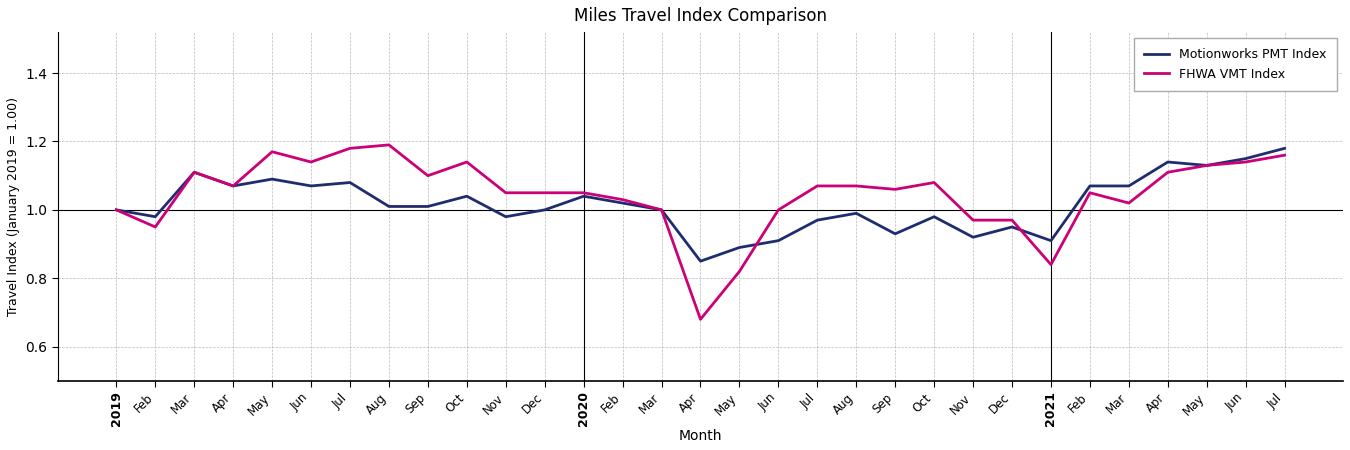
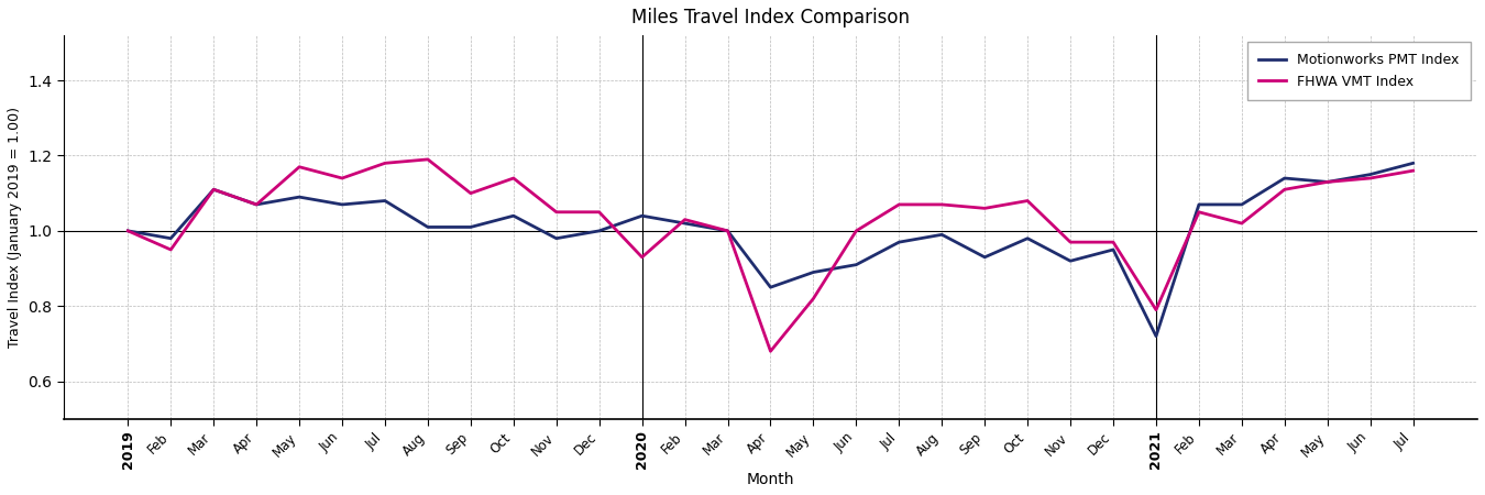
FHWA VMT Index/2020: 1.05 -> 0.93
Motionworks PMT Index/2021: 0.91 -> 0.72
FHWA VMT Index/2021: 0.84 -> 0.79
